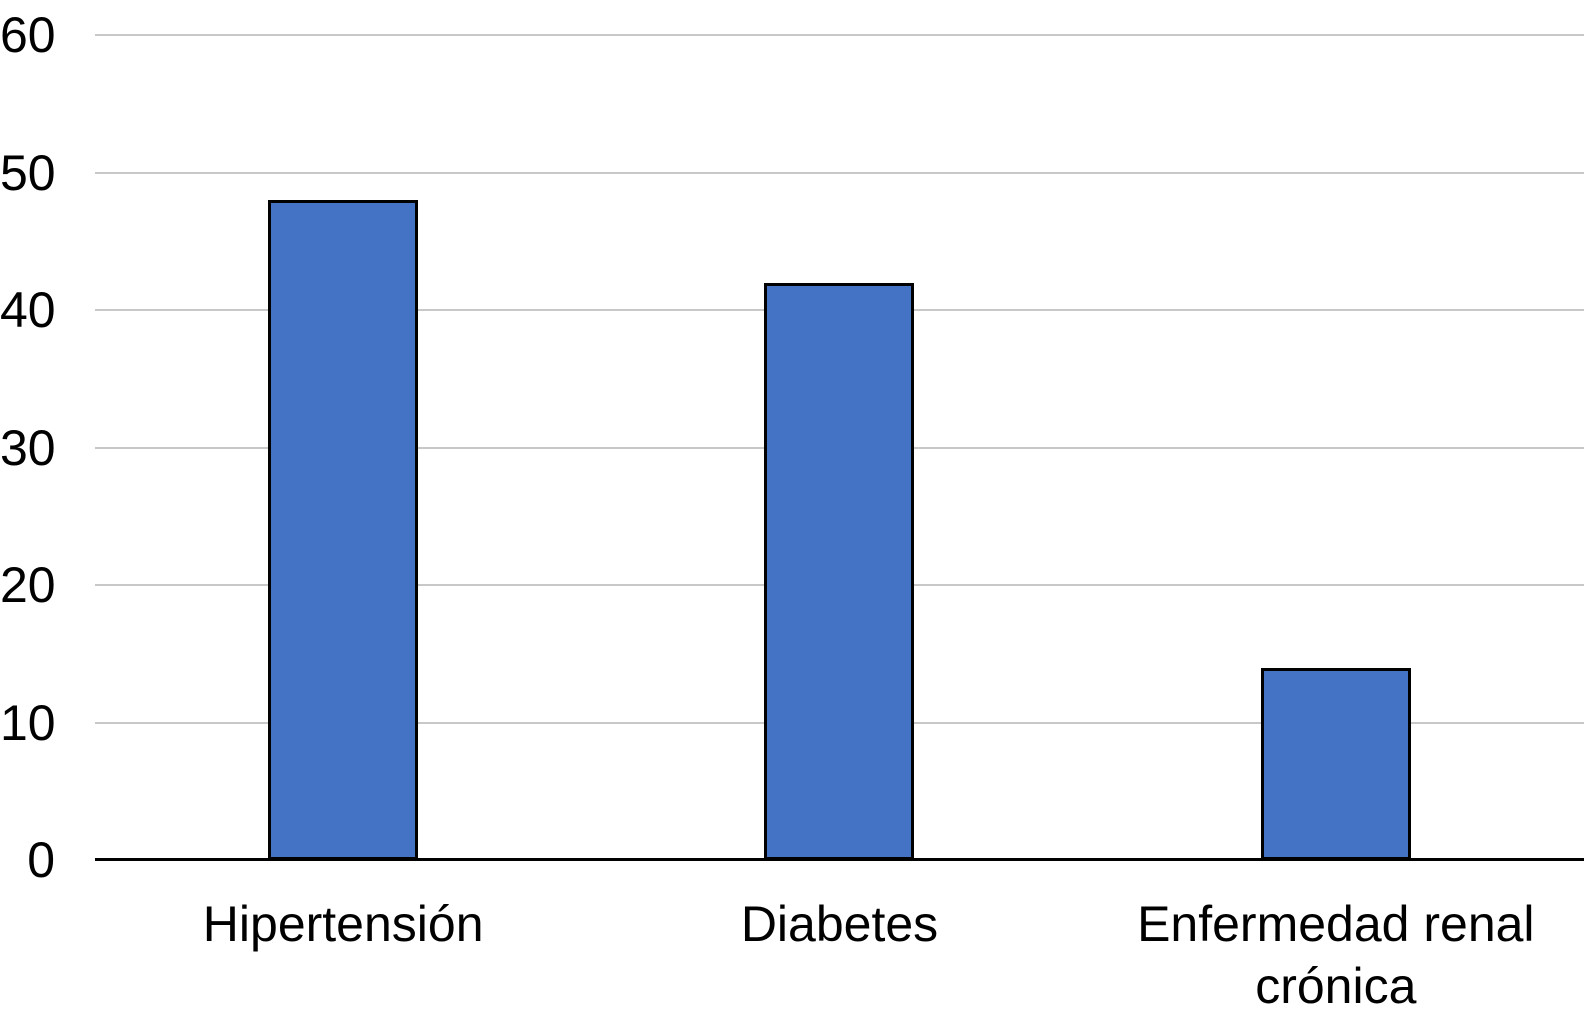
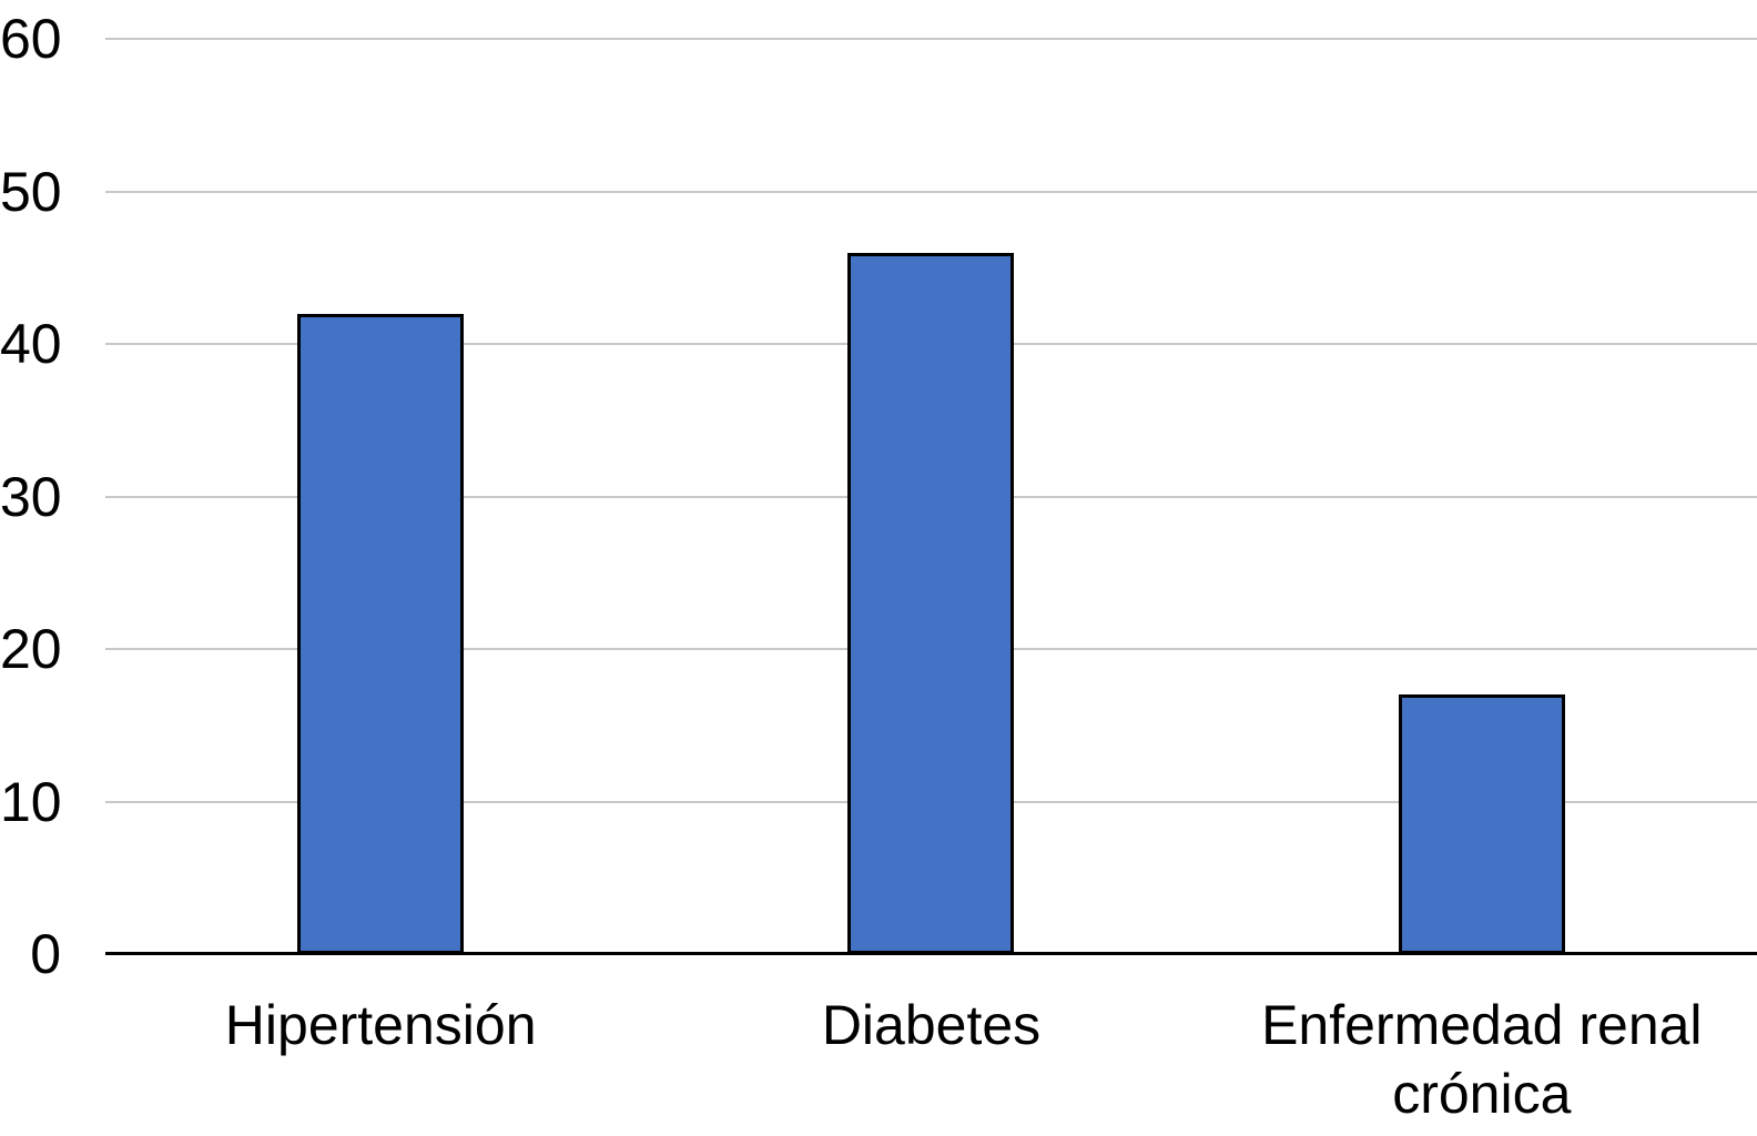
Hipertensión: 48 -> 42
Diabetes: 42 -> 46
Enfermedad renal crónica: 14 -> 17
